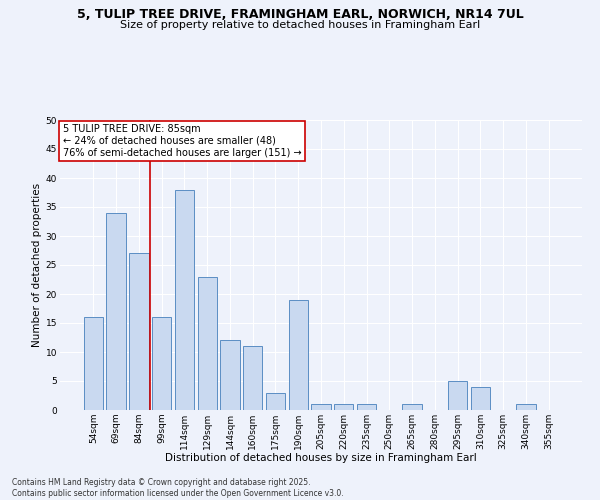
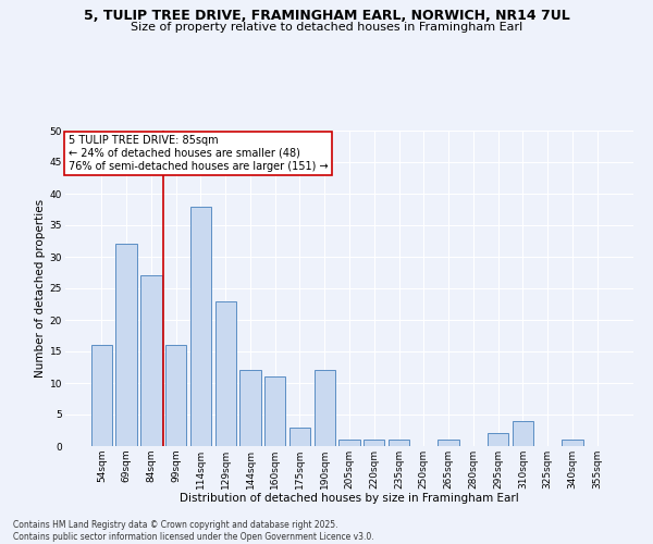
69sqm: 34 -> 32
190sqm: 19 -> 12
295sqm: 5 -> 2
